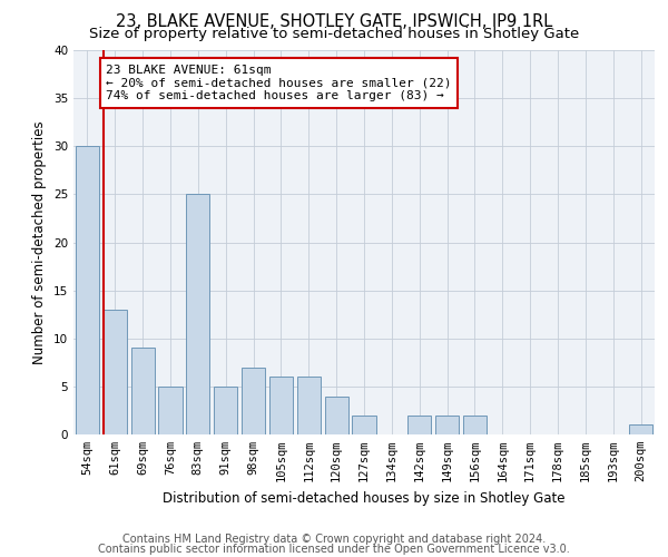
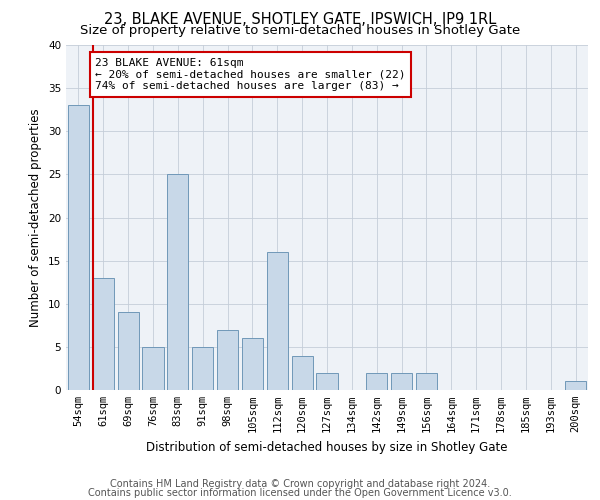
54sqm: 30 -> 33
112sqm: 6 -> 16
